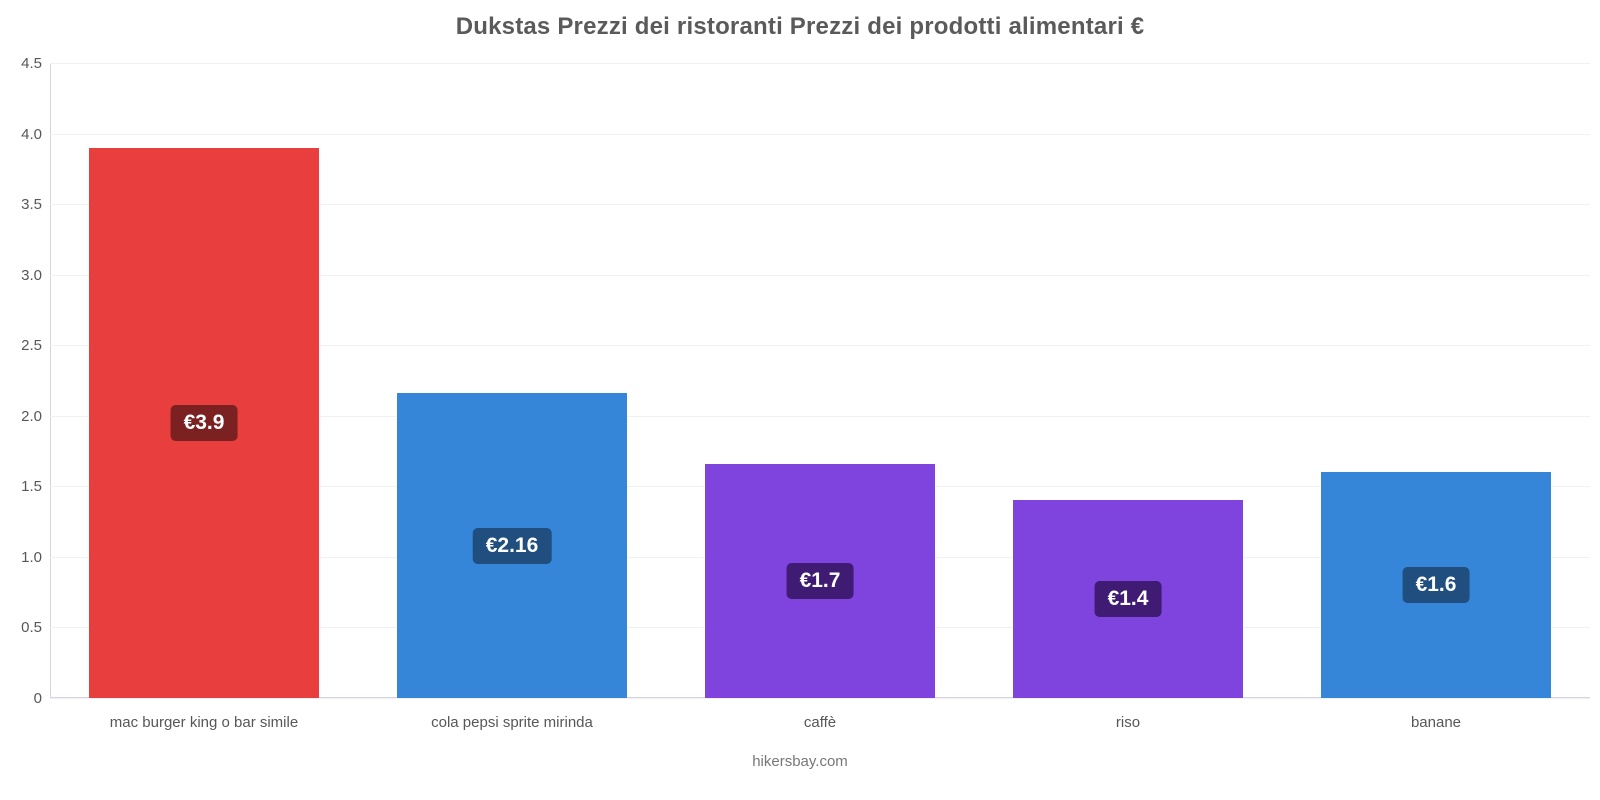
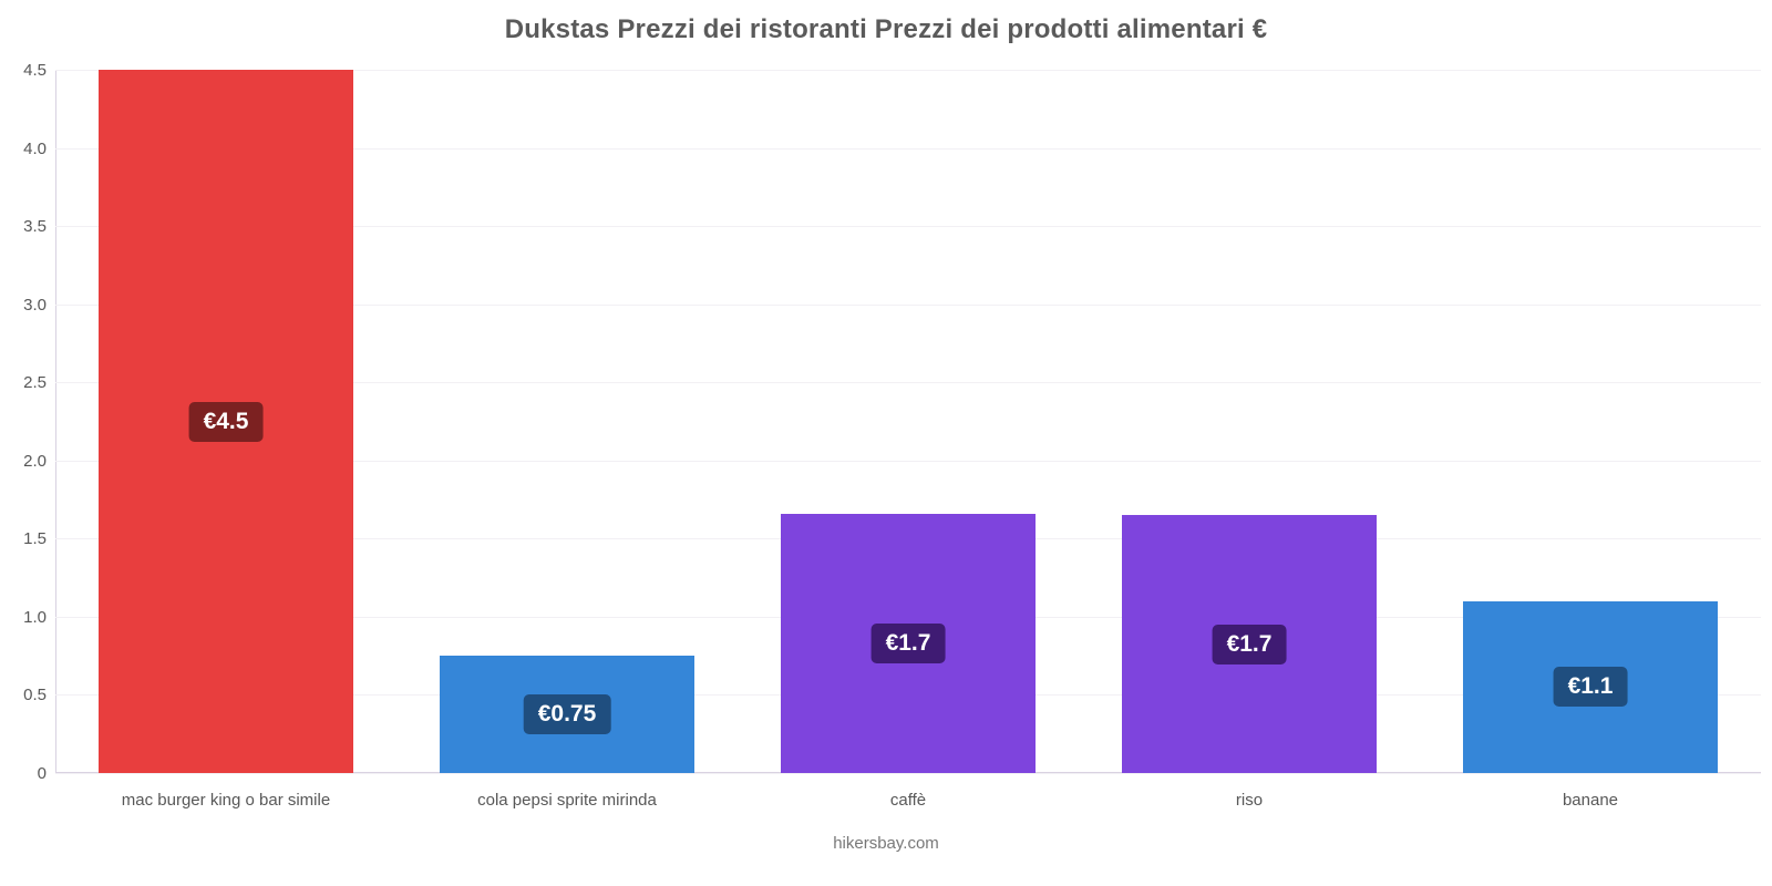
mac burger king o bar simile: €3.9 -> €4.5
cola pepsi sprite mirinda: €2.16 -> €0.75
riso: €1.4 -> €1.7
banane: €1.6 -> €1.1
